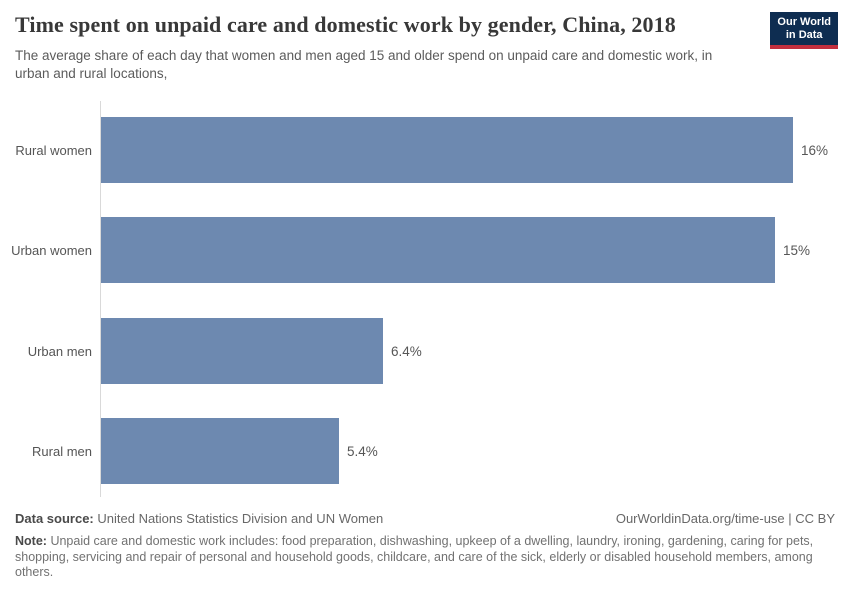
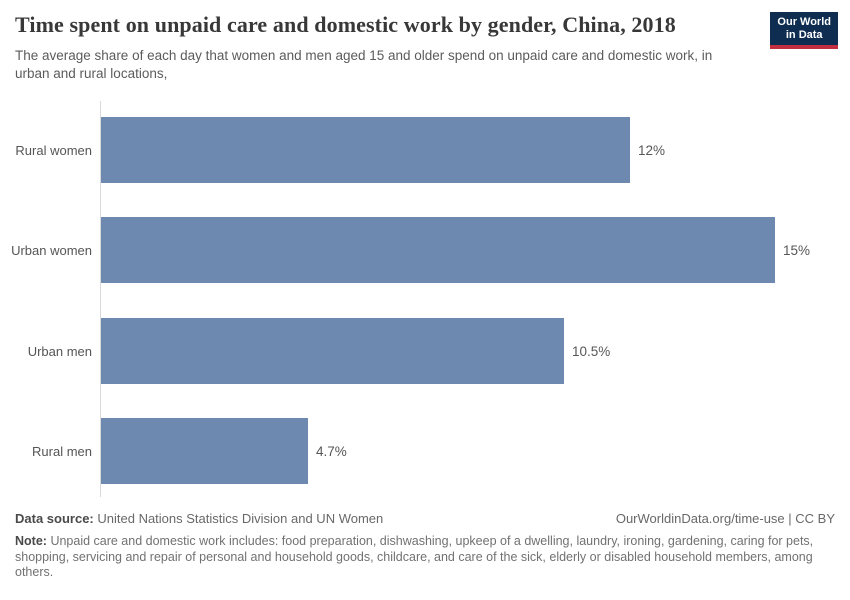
Rural women: 16% -> 12%
Urban men: 6.4% -> 10.5%
Rural men: 5.4% -> 4.7%
